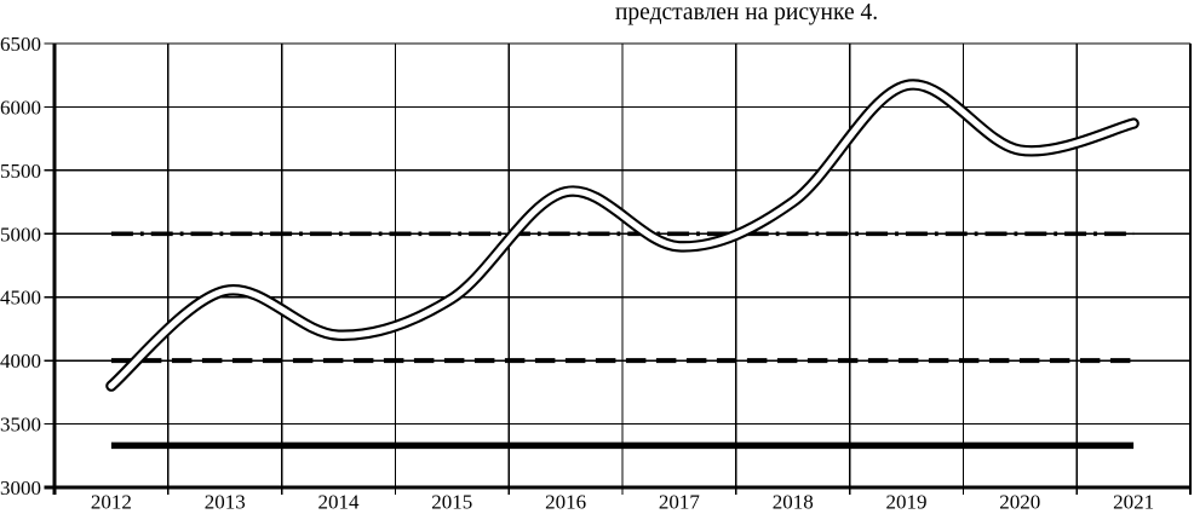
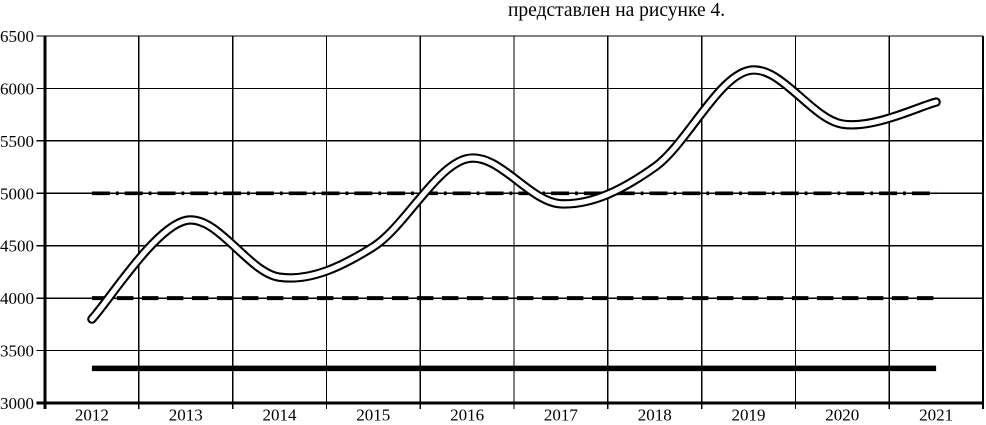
2013: 4550 -> 4740
